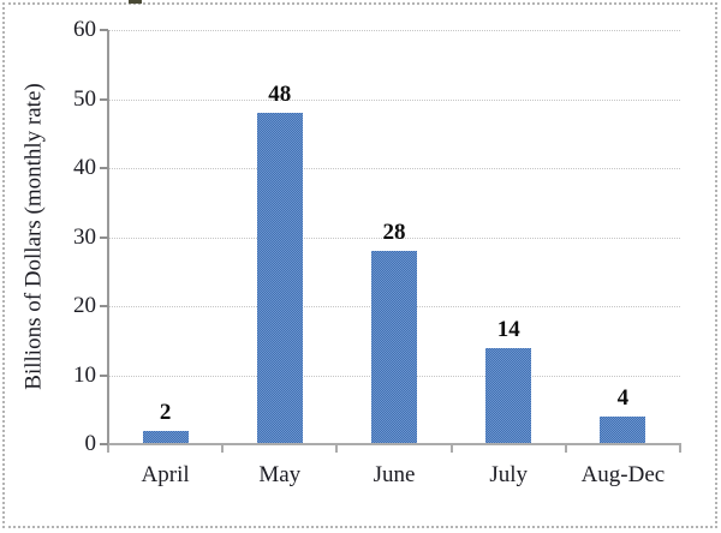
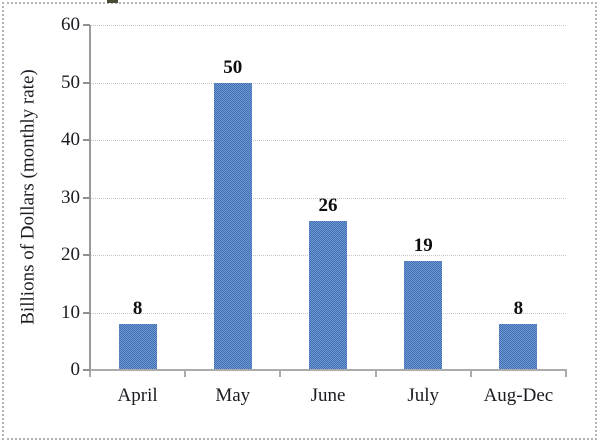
April: 2 -> 8
May: 48 -> 50
June: 28 -> 26
July: 14 -> 19
Aug-Dec: 4 -> 8
